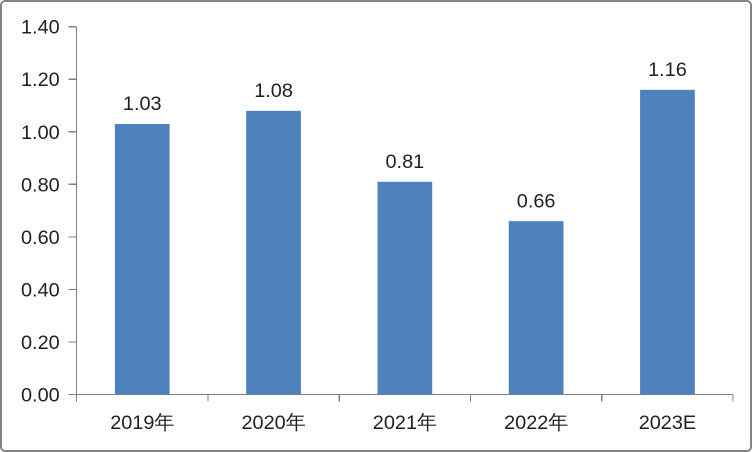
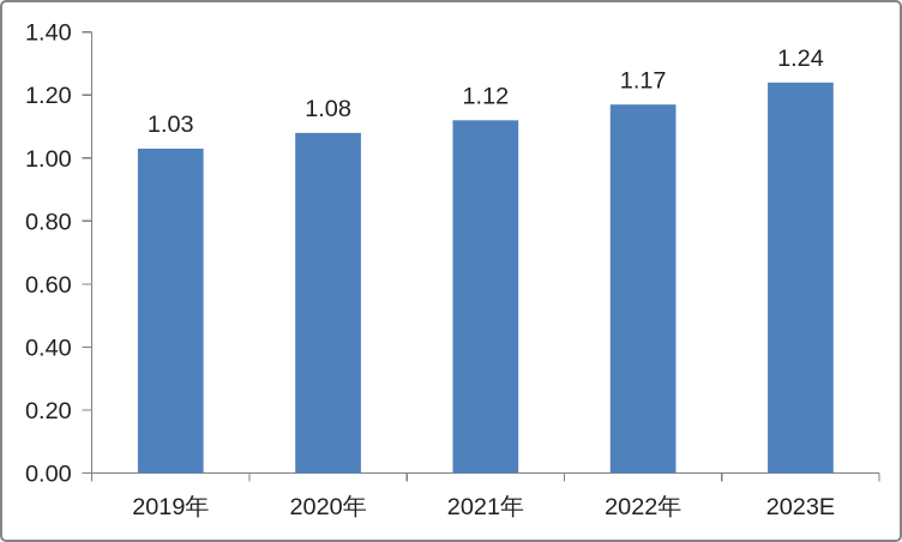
2021年: 0.81 -> 1.12
2022年: 0.66 -> 1.17
2023E: 1.16 -> 1.24
